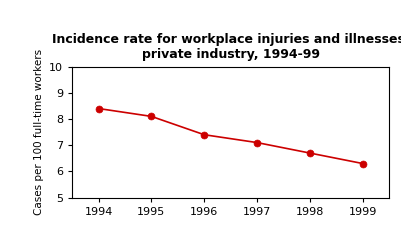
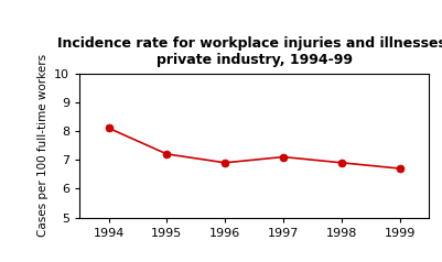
1994: 8.4 -> 8.1
1995: 8.1 -> 7.2
1996: 7.4 -> 6.9
1998: 6.7 -> 6.9
1999: 6.3 -> 6.7
